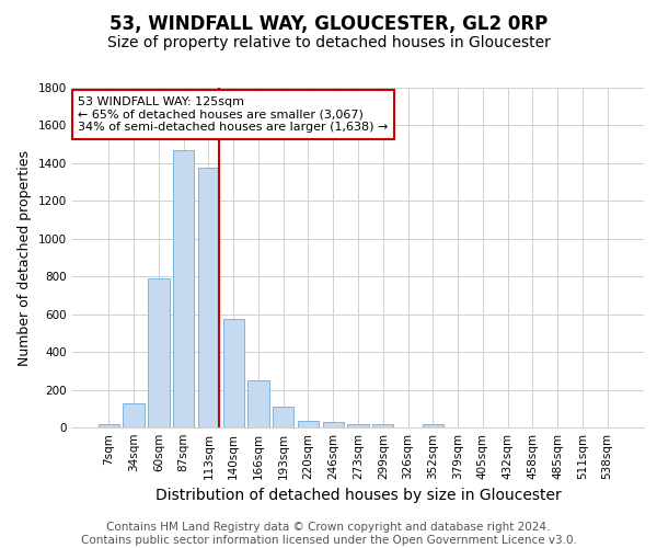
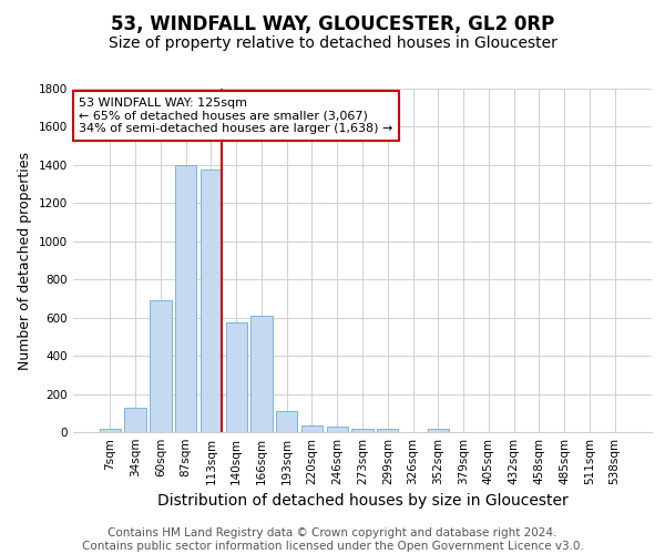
60sqm: 790 -> 690
87sqm: 1470 -> 1400
166sqm: 250 -> 610
